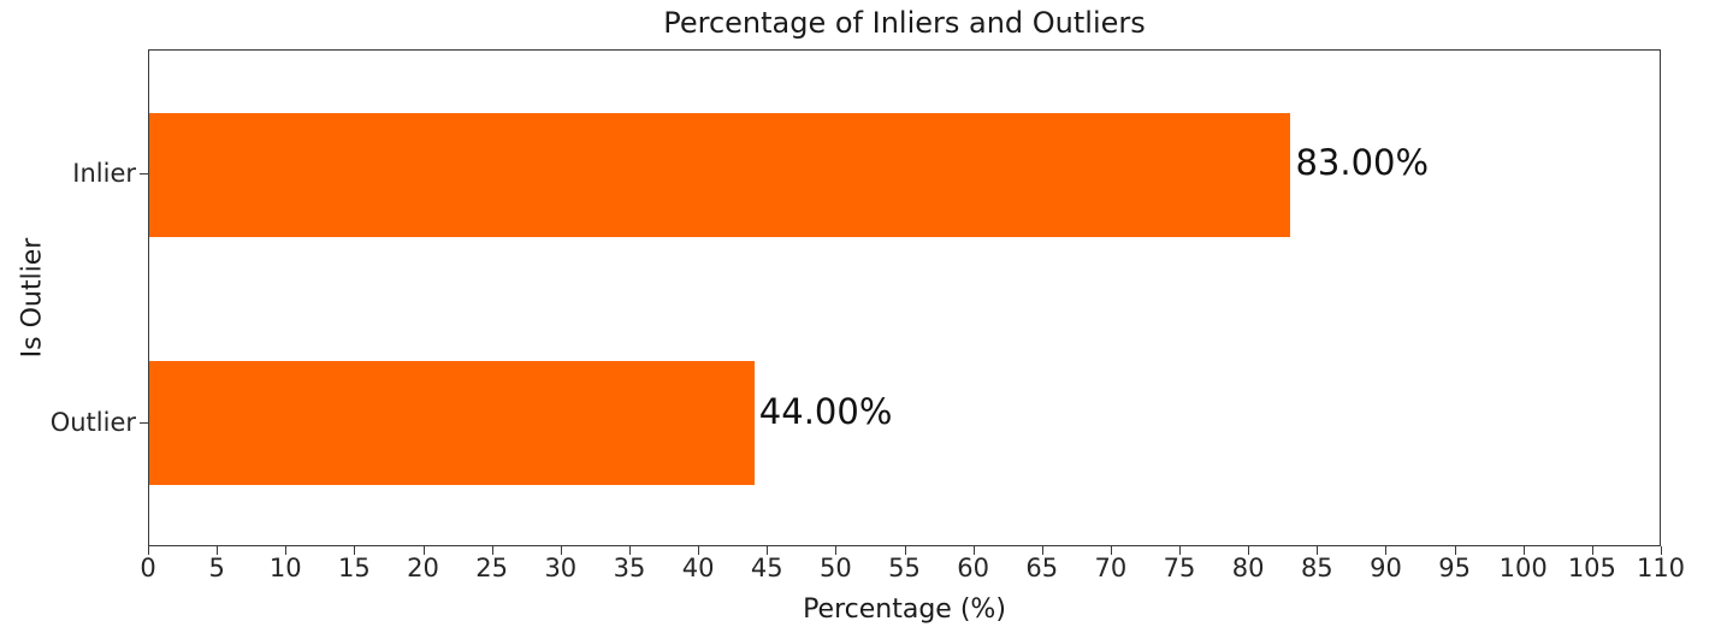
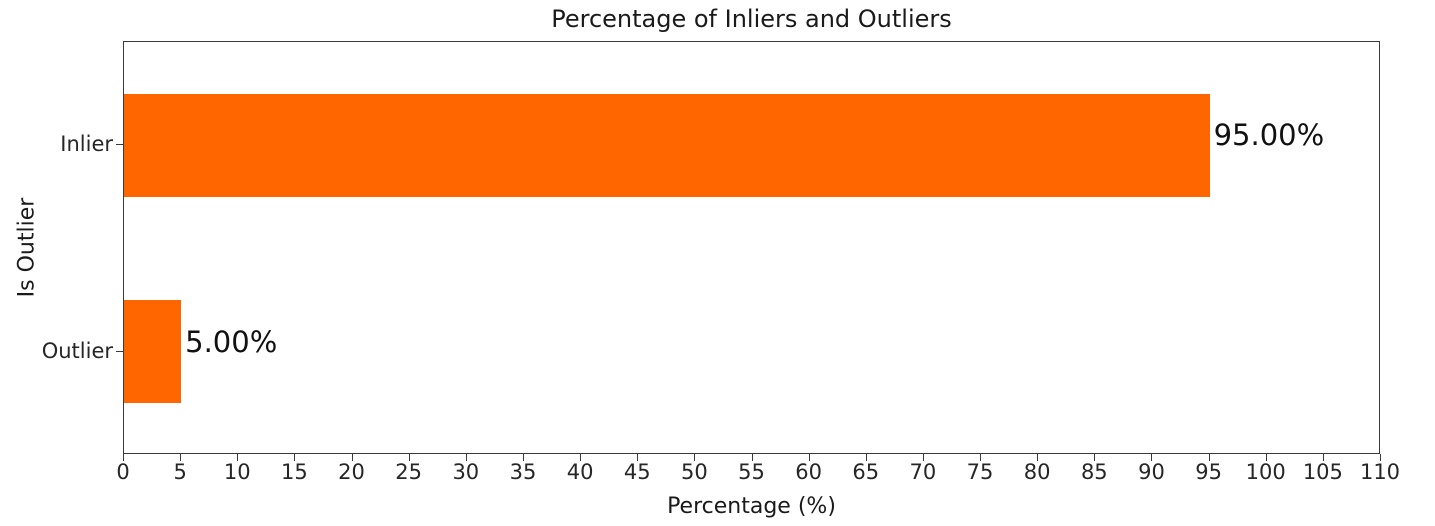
Inlier: 83.00% -> 95.00%
Outlier: 44.00% -> 5.00%
